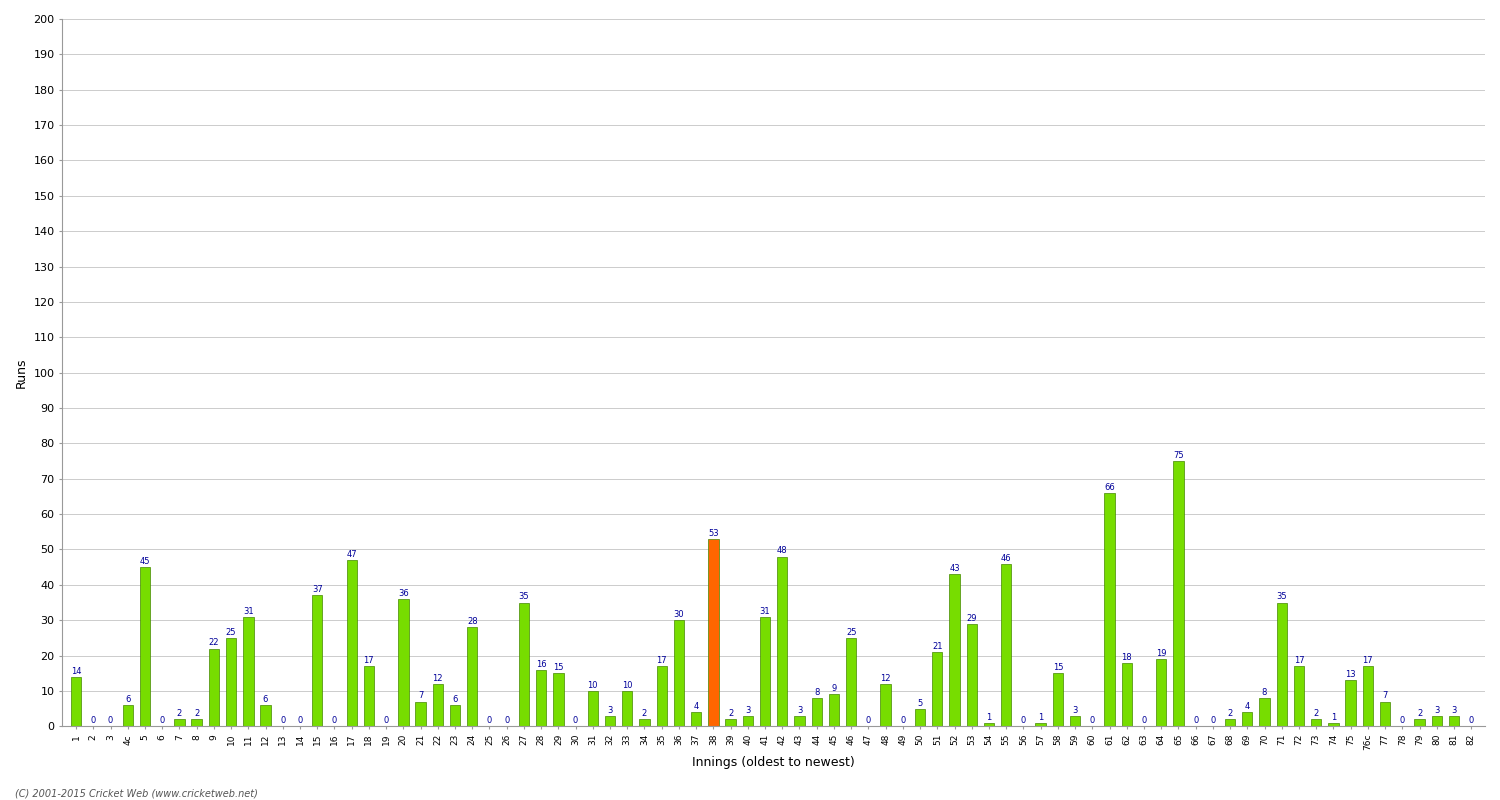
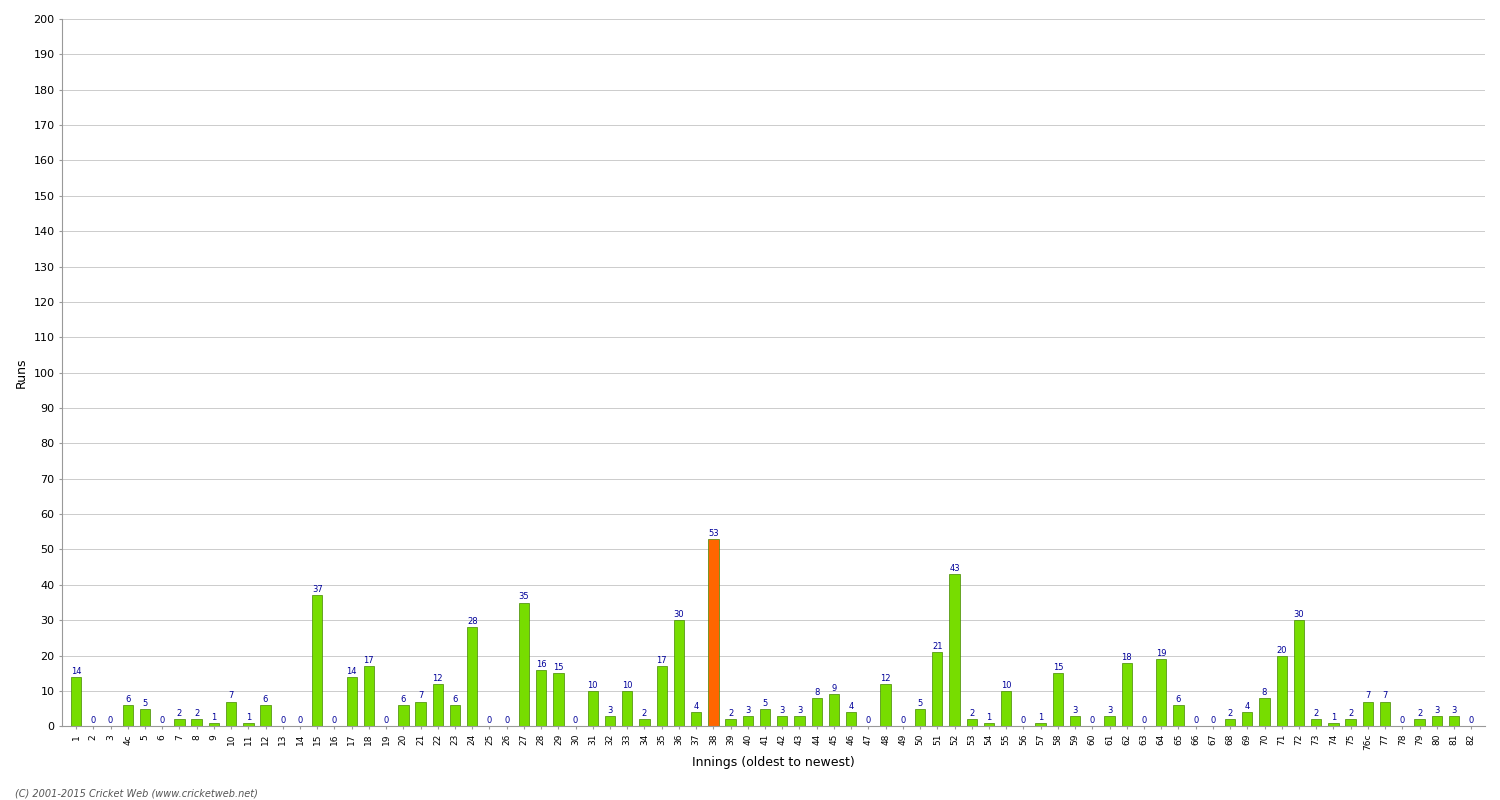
5: 45 -> 5
9: 22 -> 1
10: 25 -> 7
11: 31 -> 1
17: 47 -> 14
20: 36 -> 6
41: 31 -> 5
42: 48 -> 3
46: 25 -> 4
53: 29 -> 2
55: 46 -> 10
61: 66 -> 3
65: 75 -> 6
71: 35 -> 20
72: 17 -> 30
75: 13 -> 2
76c: 17 -> 7
